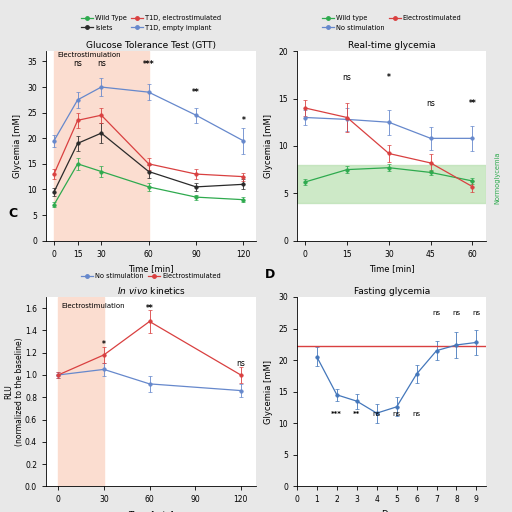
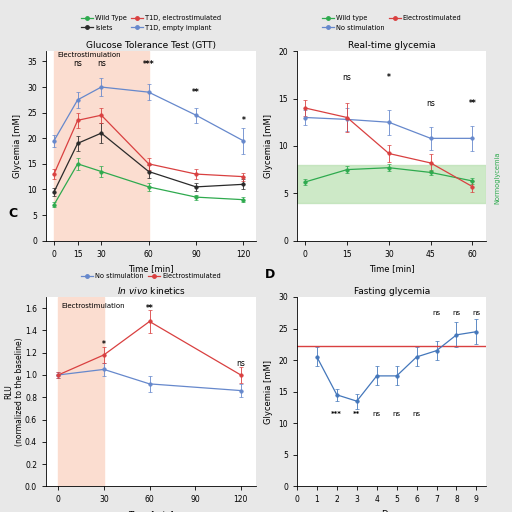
Fasting glycemia/4: 11.6 -> 17.5
Fasting glycemia/5: 12.6 -> 17.5
Fasting glycemia/6: 17.8 -> 20.5
Fasting glycemia/8: 22.4 -> 24.0
Fasting glycemia/9: 22.8 -> 24.5
